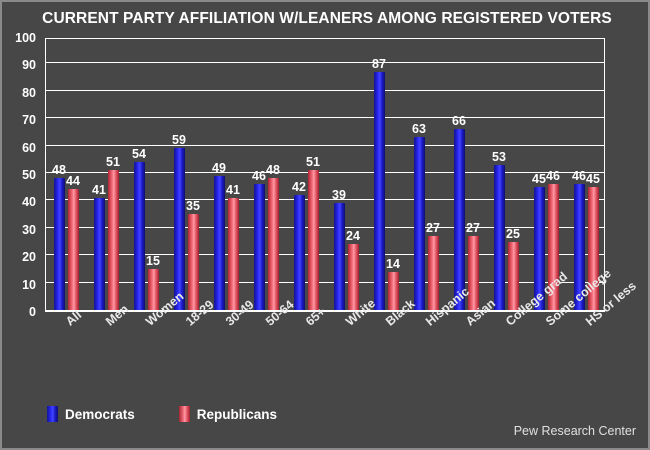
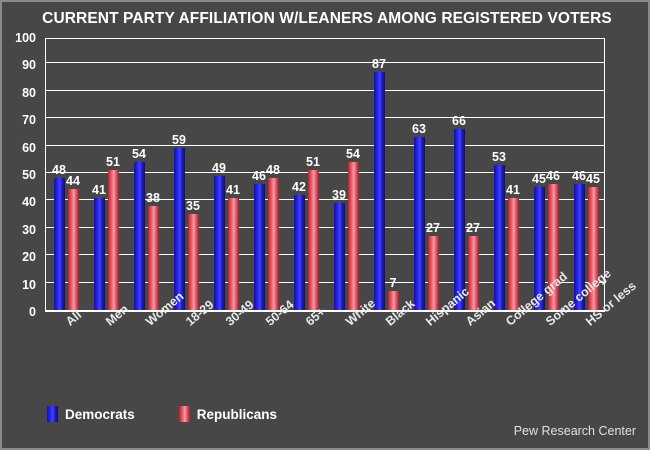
Republicans/Women: 15 -> 38
Republicans/White: 24 -> 54
Republicans/Black: 14 -> 7
Republicans/College grad: 25 -> 41
